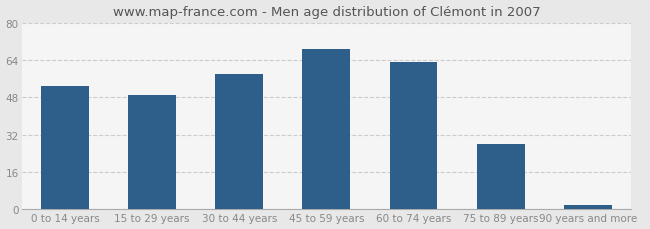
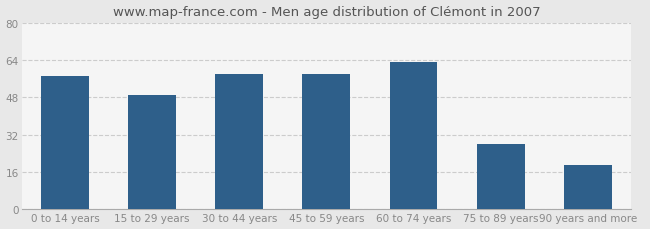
0 to 14 years: 53 -> 57
45 to 59 years: 69 -> 58
90 years and more: 2 -> 19
